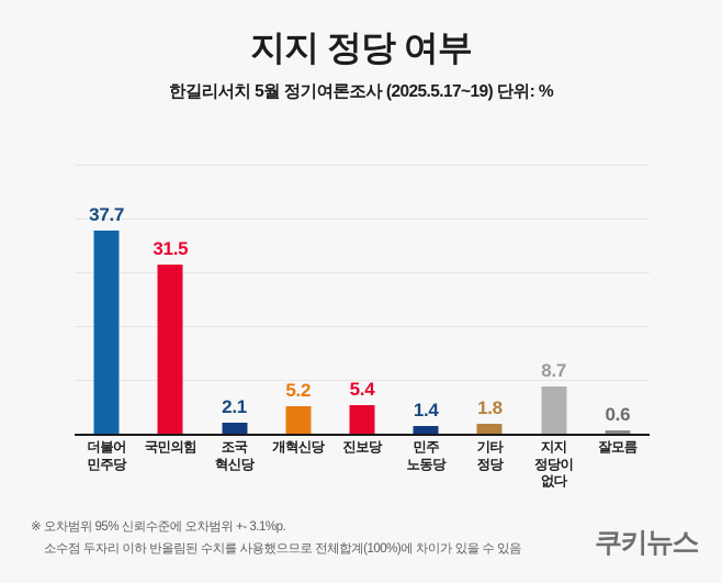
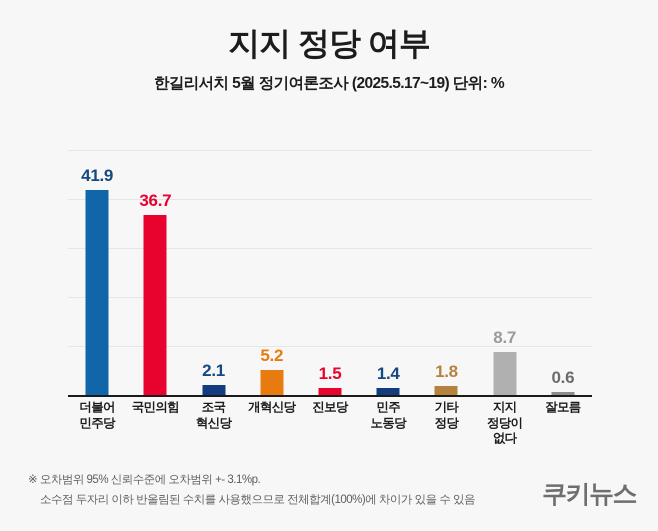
더불어 민주당: 37.7 -> 41.9
국민의힘: 31.5 -> 36.7
진보당: 5.4 -> 1.5
